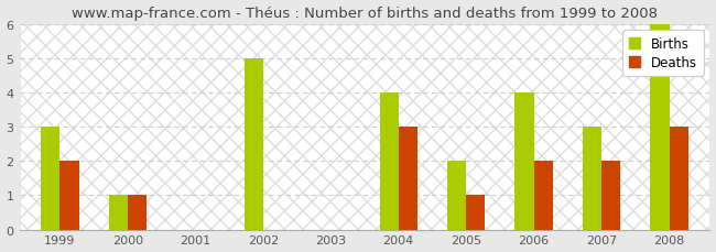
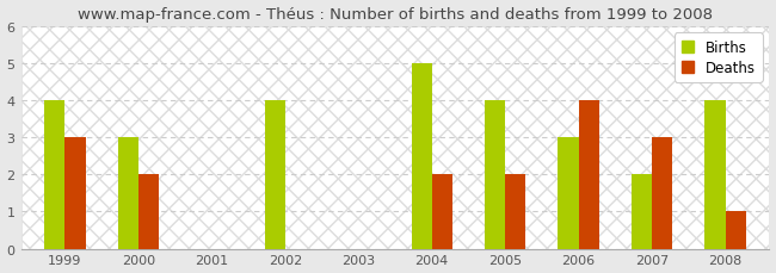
Births/1999: 3 -> 4
Deaths/1999: 2 -> 3
Births/2000: 1 -> 3
Deaths/2000: 1 -> 2
Births/2002: 5 -> 4
Births/2004: 4 -> 5
Deaths/2004: 3 -> 2
Births/2005: 2 -> 4
Deaths/2005: 1 -> 2
Births/2006: 4 -> 3
Deaths/2006: 2 -> 4
Births/2007: 3 -> 2
Deaths/2007: 2 -> 3
Births/2008: 6 -> 4
Deaths/2008: 3 -> 1
